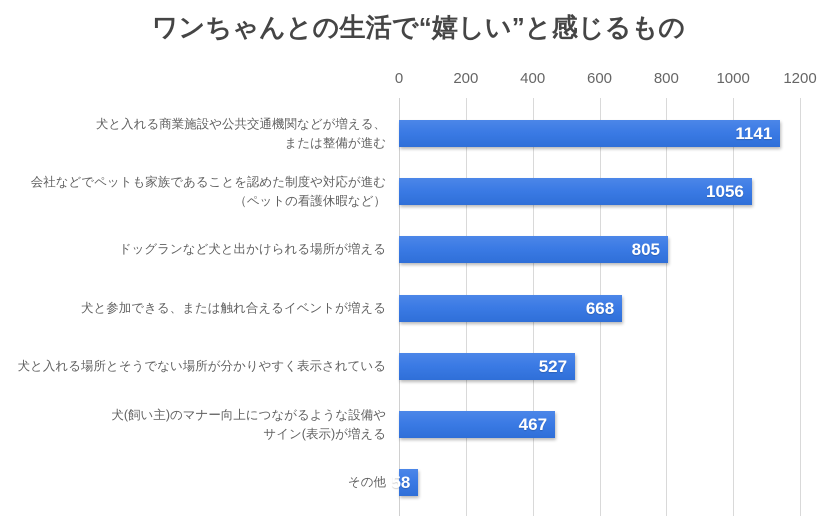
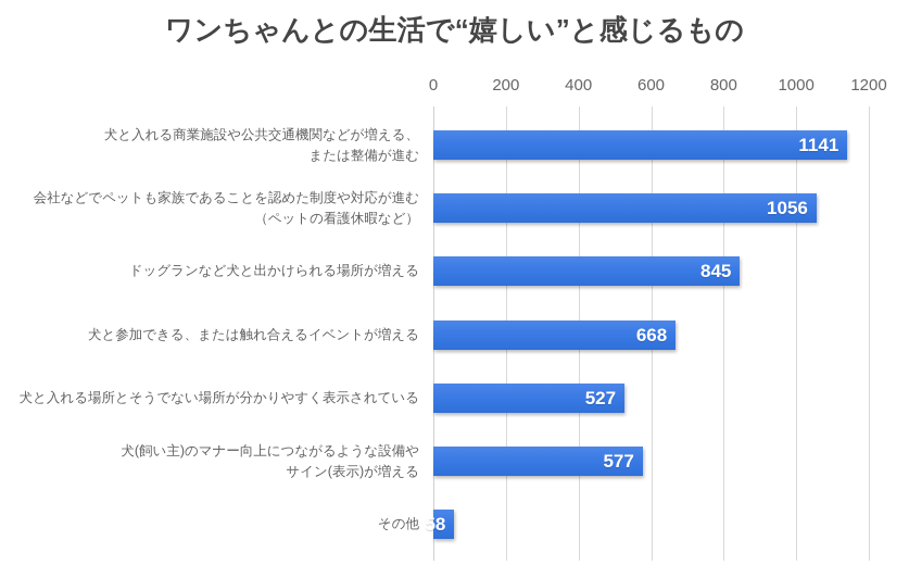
ドッグランなど犬と出かけられる場所が増える: 805 -> 845
犬(飼い主)のマナー向上につながるような設備や サイン(表示)が増える: 467 -> 577
